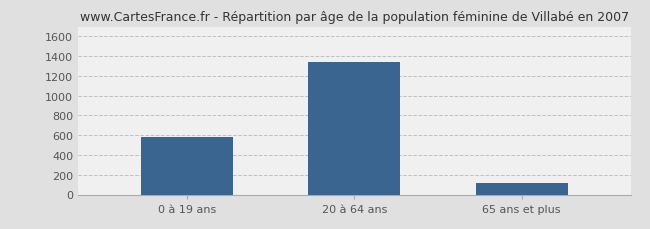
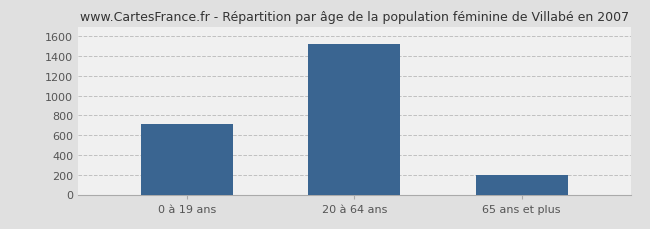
0 à 19 ans: 580 -> 710
20 à 64 ans: 1340 -> 1520
65 ans et plus: 120 -> 200
